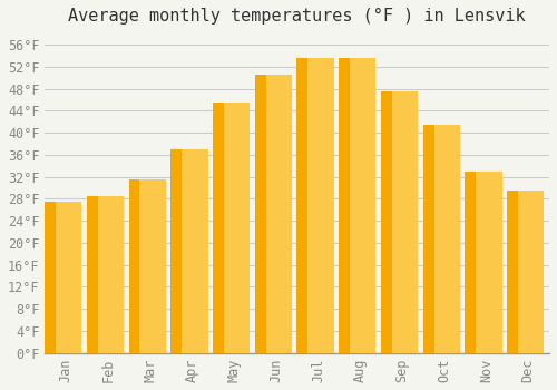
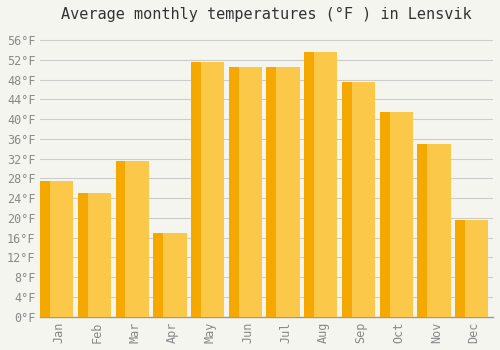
Feb: 28.5°F -> 25.0°F
Apr: 37.0°F -> 17.0°F
May: 45.5°F -> 51.5°F
Jul: 53.5°F -> 50.5°F
Nov: 33.0°F -> 35.0°F
Dec: 29.5°F -> 19.5°F
